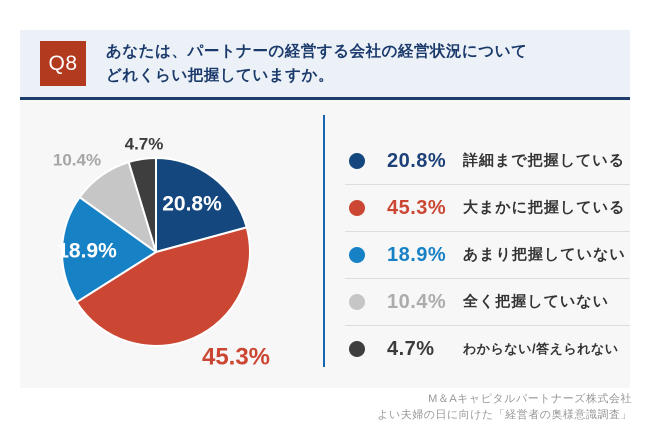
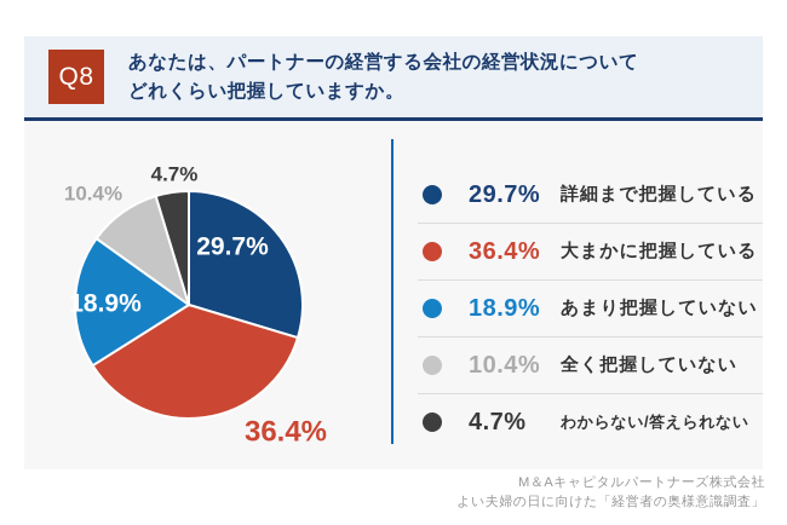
詳細まで把握している: 20.8% -> 29.7%
大まかに把握している: 45.3% -> 36.4%
